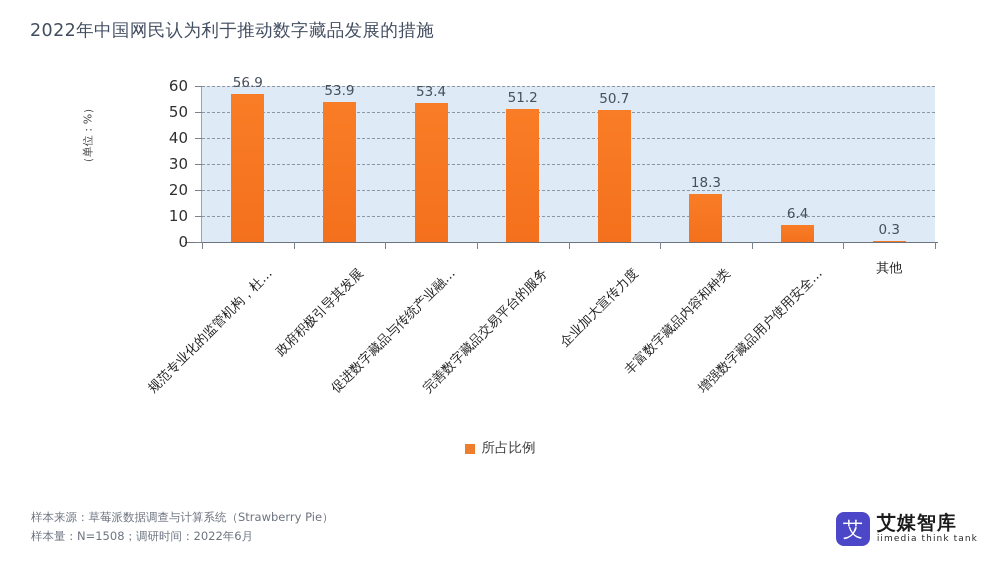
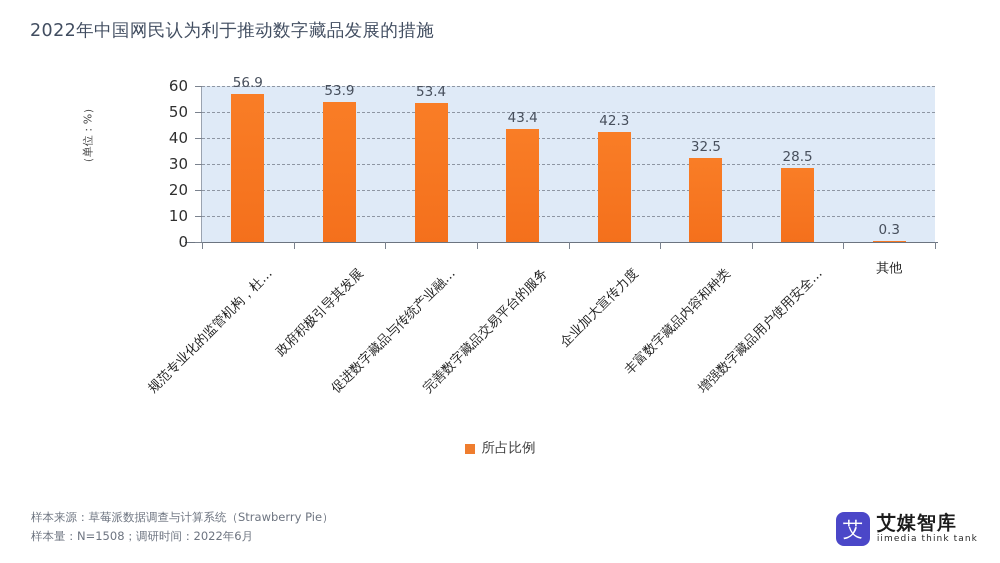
完善数字藏品交易平台的服务: 51.2 -> 43.4
企业加大宣传力度: 50.7 -> 42.3
丰富数字藏品内容和种类: 18.3 -> 32.5
增强数字藏品用户使用安全…: 6.4 -> 28.5
